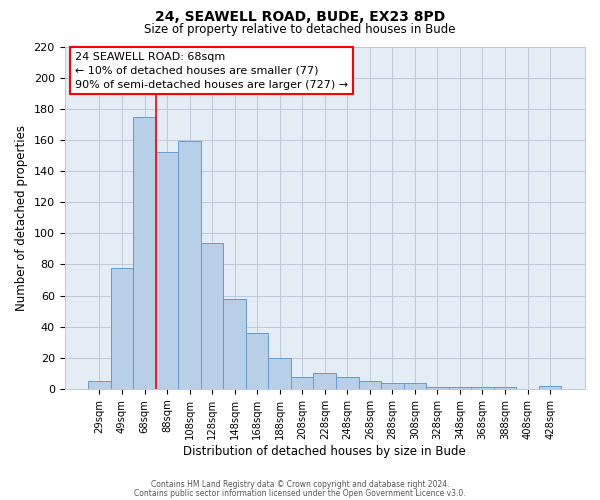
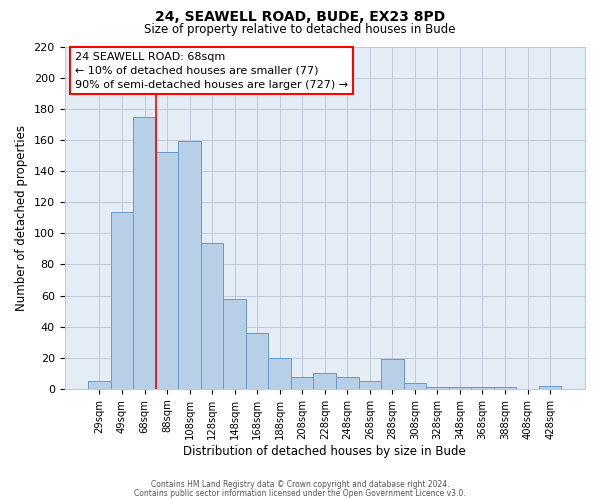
49sqm: 78 -> 114
288sqm: 4 -> 19
